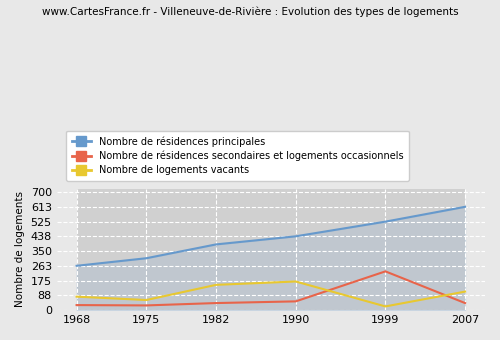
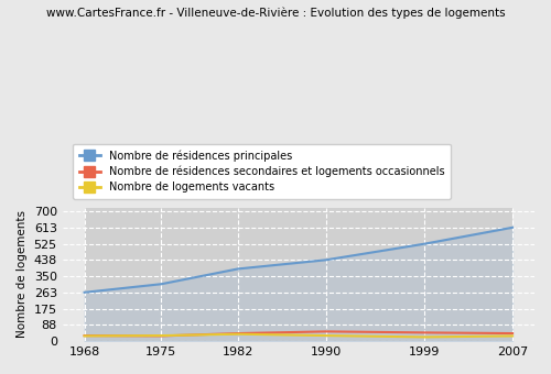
Nombre de logements vacants/1968: 80 -> 30
Nombre de logements vacants/1975: 60 -> 30
Nombre de logements vacants/1982: 150 -> 40
Nombre de logements vacants/1990: 170 -> 30
Nombre de résidences secondaires et logements occasionnels/1999: 230 -> 50
Nombre de logements vacants/2007: 110 -> 30
